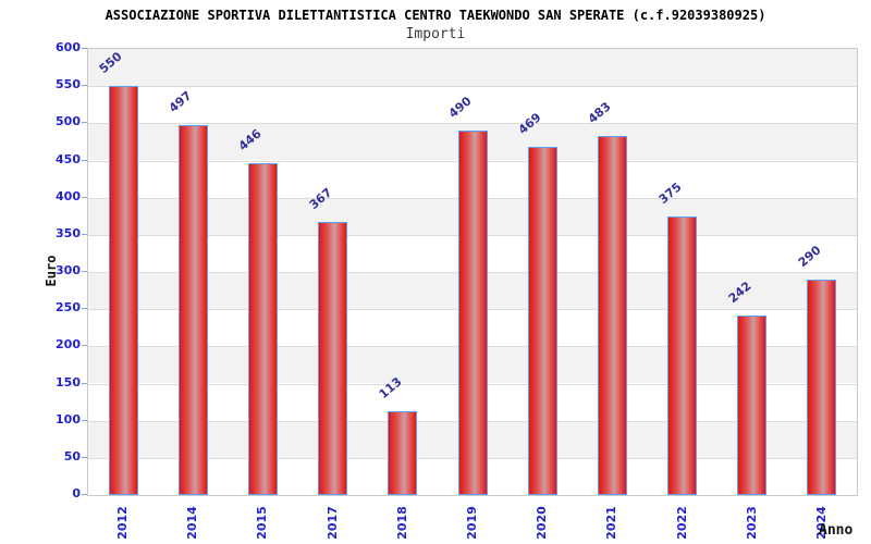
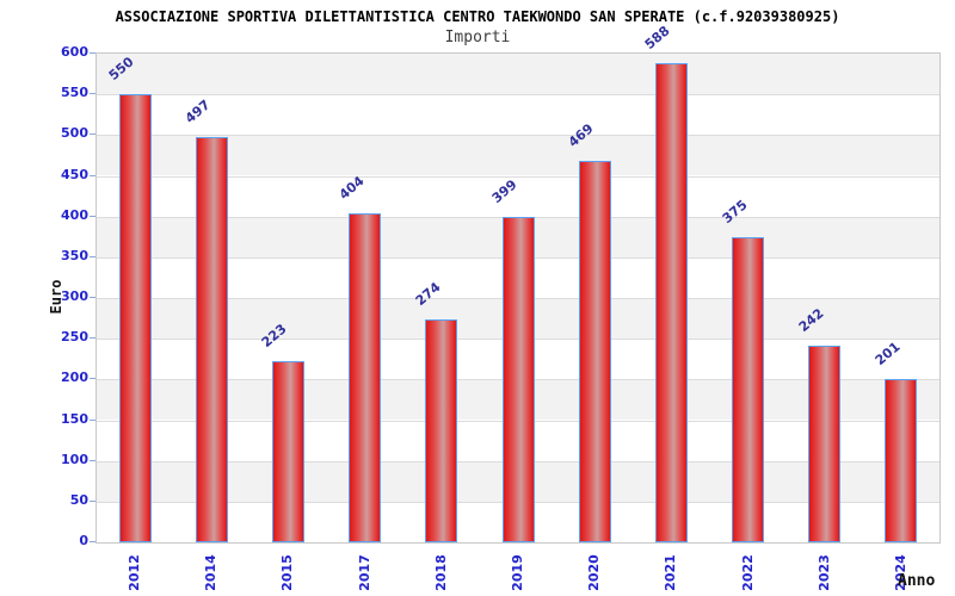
2015: 446 -> 223
2017: 367 -> 404
2018: 113 -> 274
2019: 490 -> 399
2021: 483 -> 588
2024: 290 -> 201
